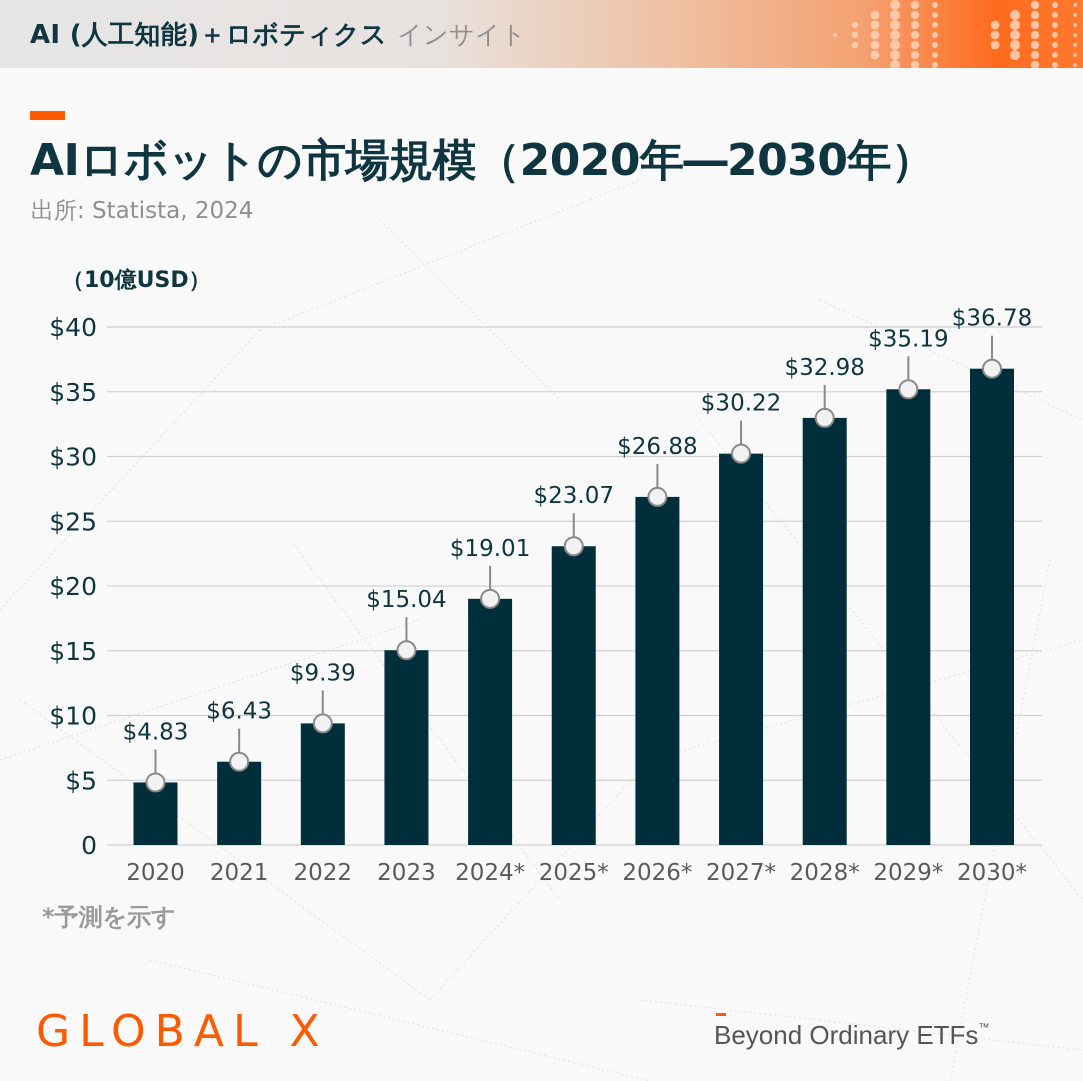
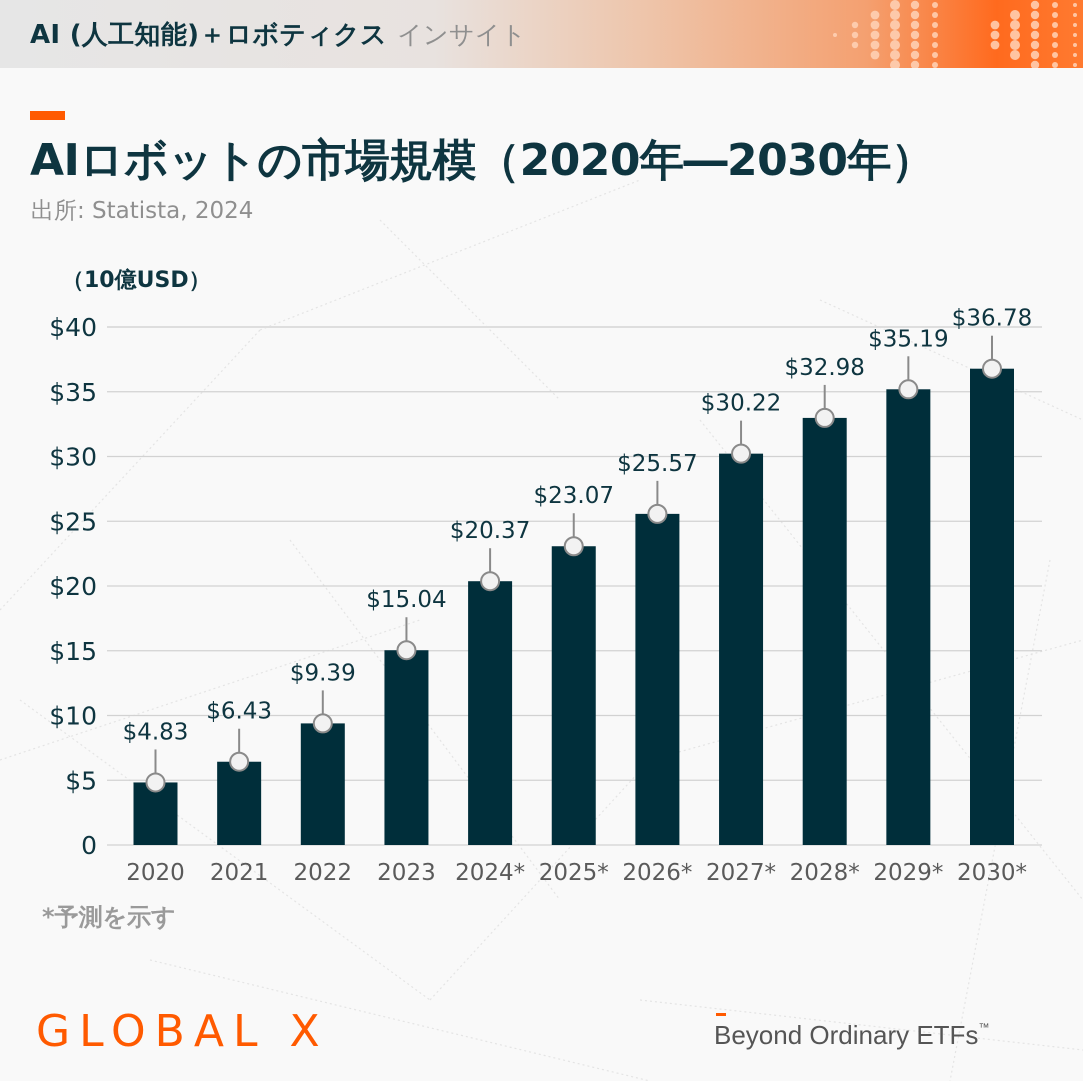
2024*: $19.01 -> $20.37
2026*: $26.88 -> $25.57
